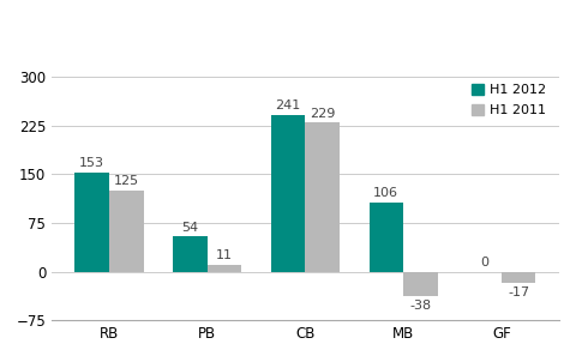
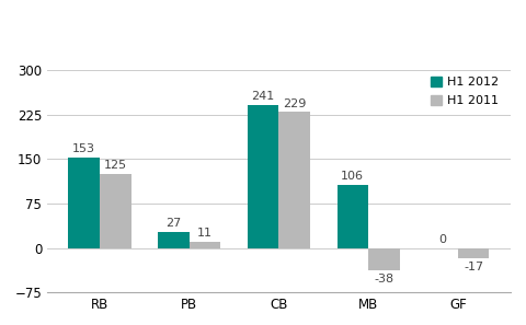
H1 2012/PB: 54 -> 27
